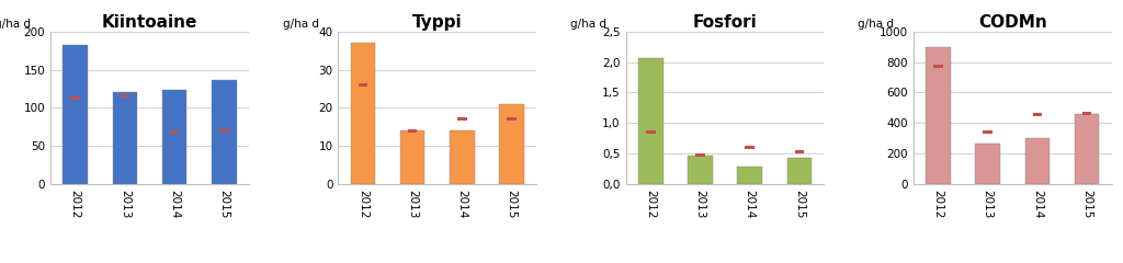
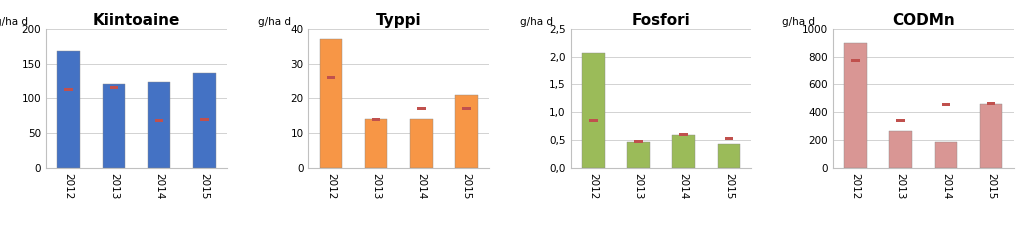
Kiintoaine/2012: 183 -> 168
Fosfori/2014: 0,29 -> 0,60
CODMn/2014: 300 -> 190
